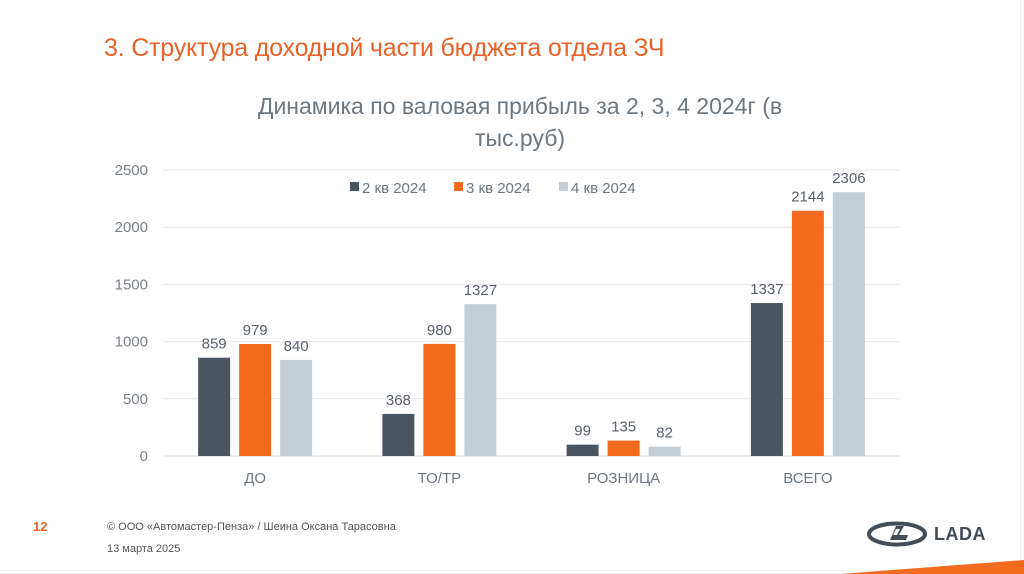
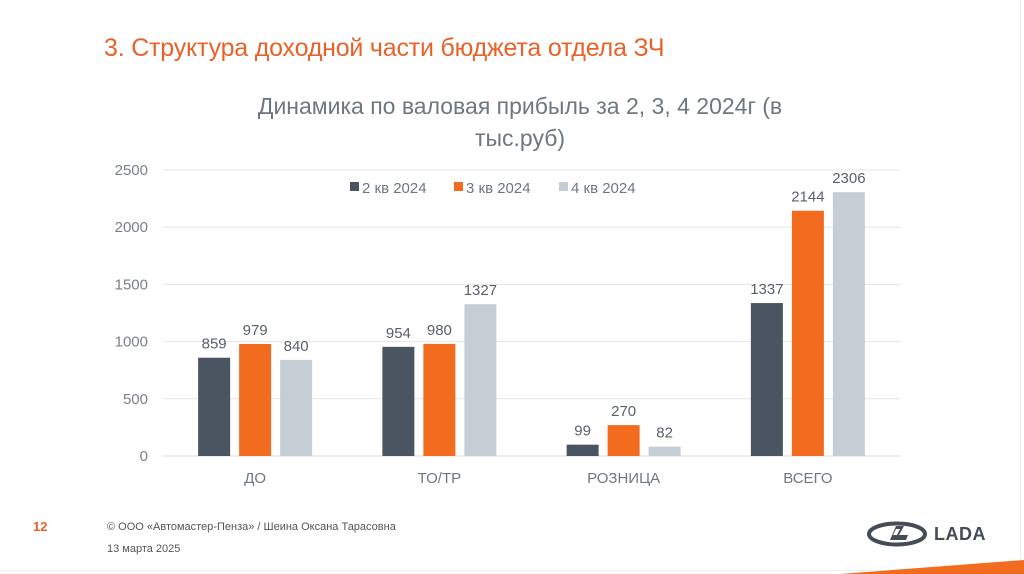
2 кв 2024/ТО/ТР: 368 -> 954
3 кв 2024/РОЗНИЦА: 135 -> 270
